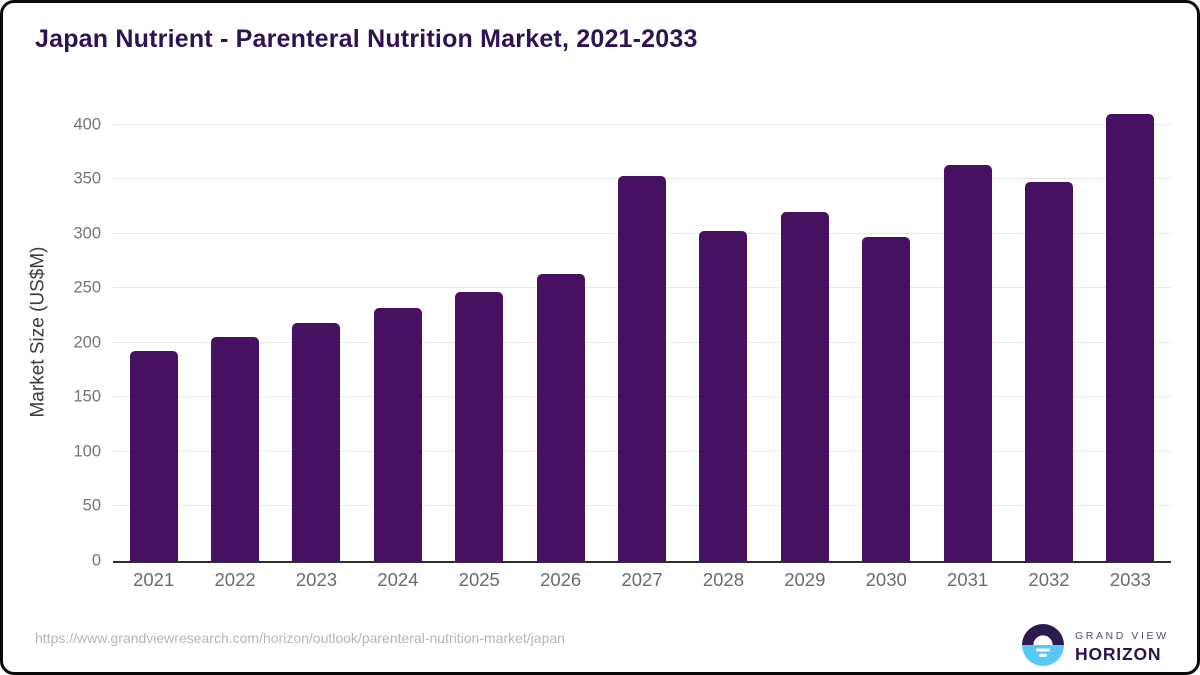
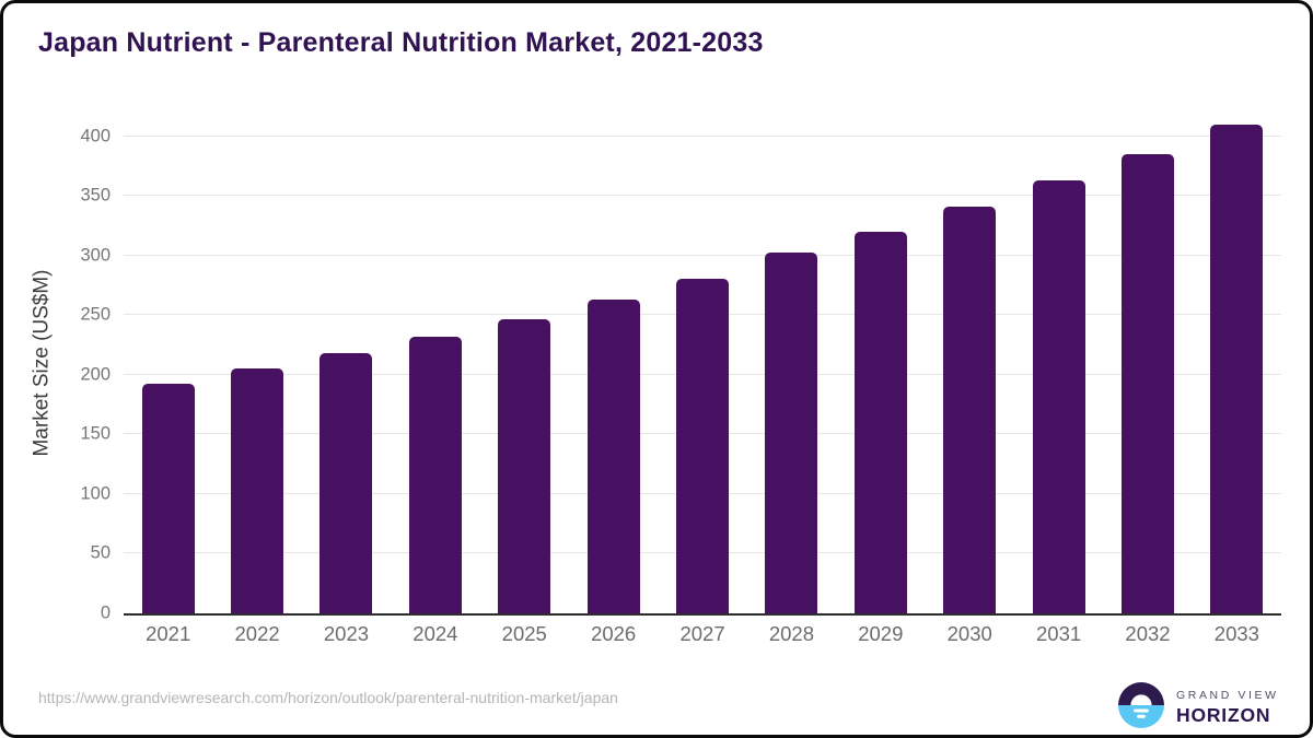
2027: 353 -> 281
2030: 297 -> 341
2032: 348 -> 385
